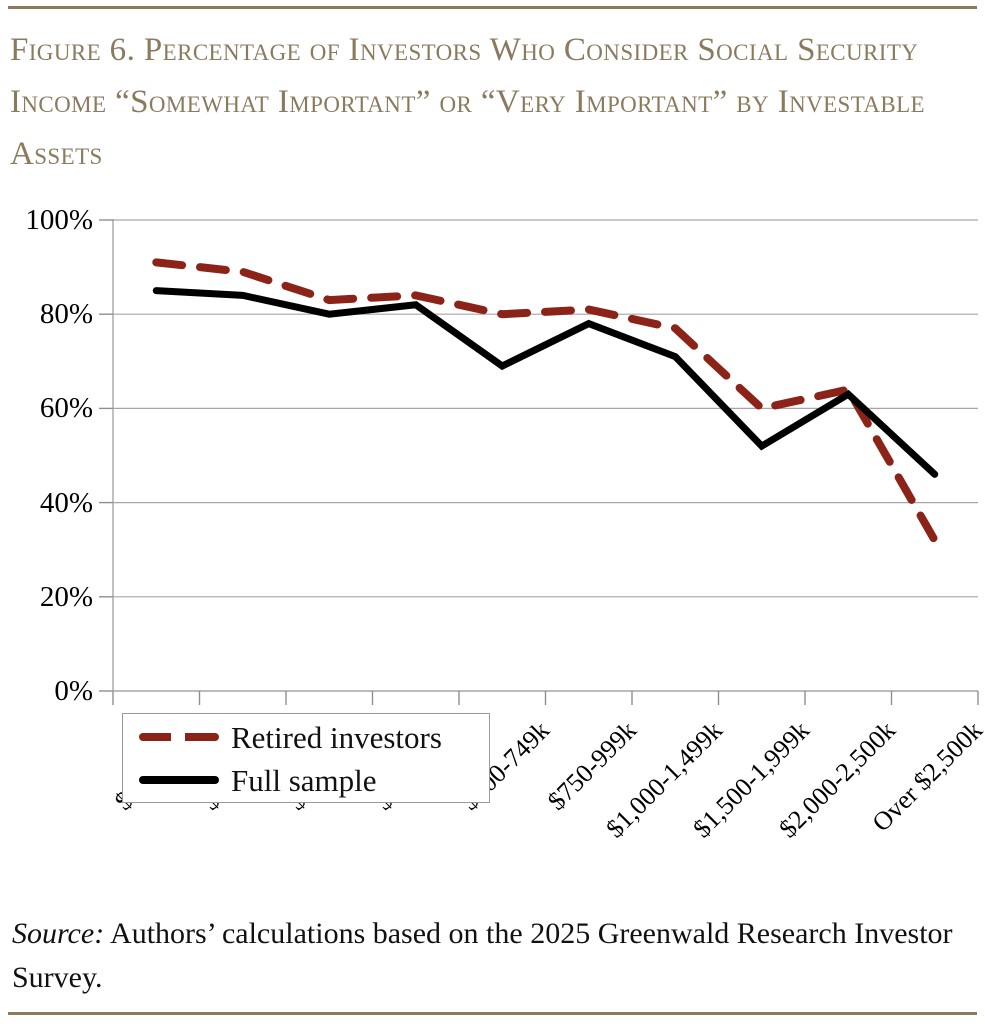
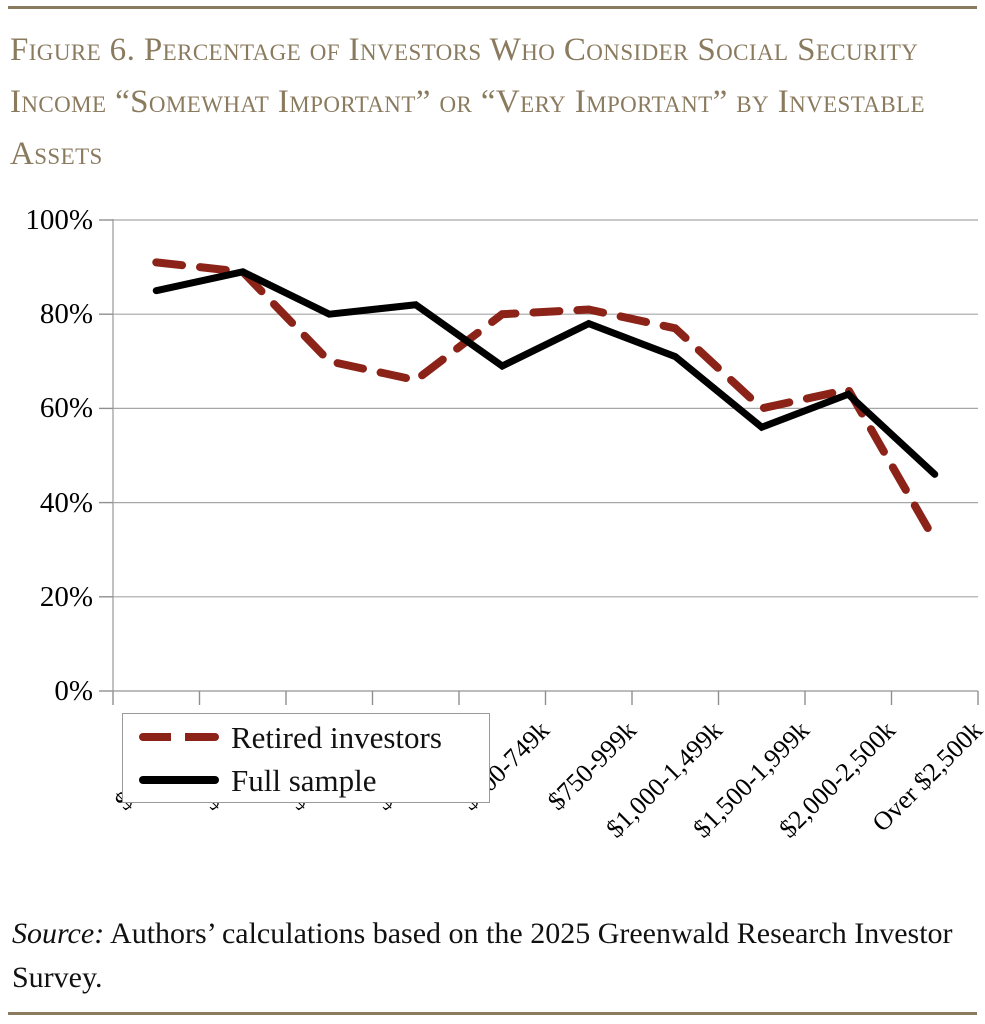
Full sample/$150-199k: 84% -> 89%
Retired investors/$200-299k: 83% -> 70%
Retired investors/$300-449k: 84% -> 66%
Full sample/$1,500-1,999k: 52% -> 56%
